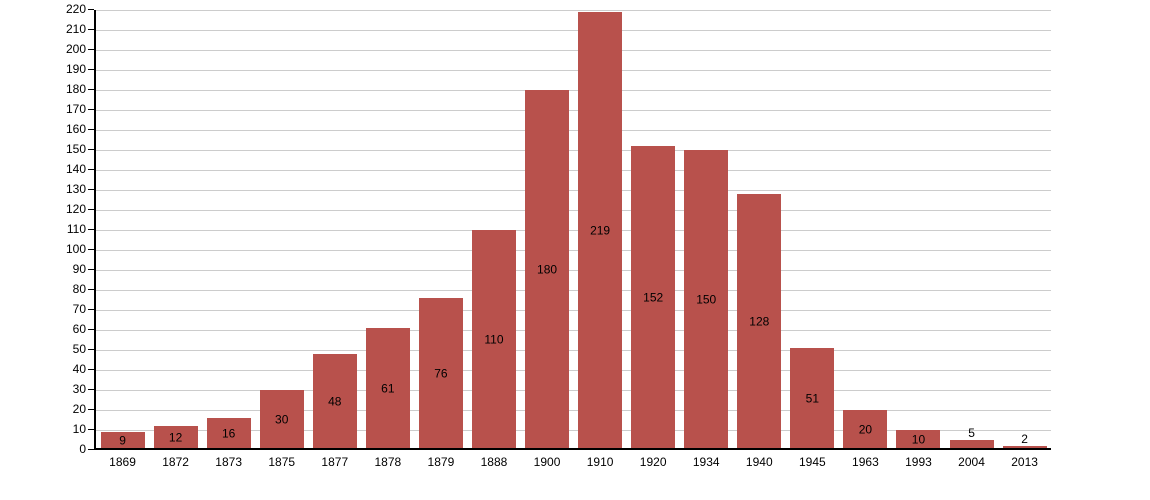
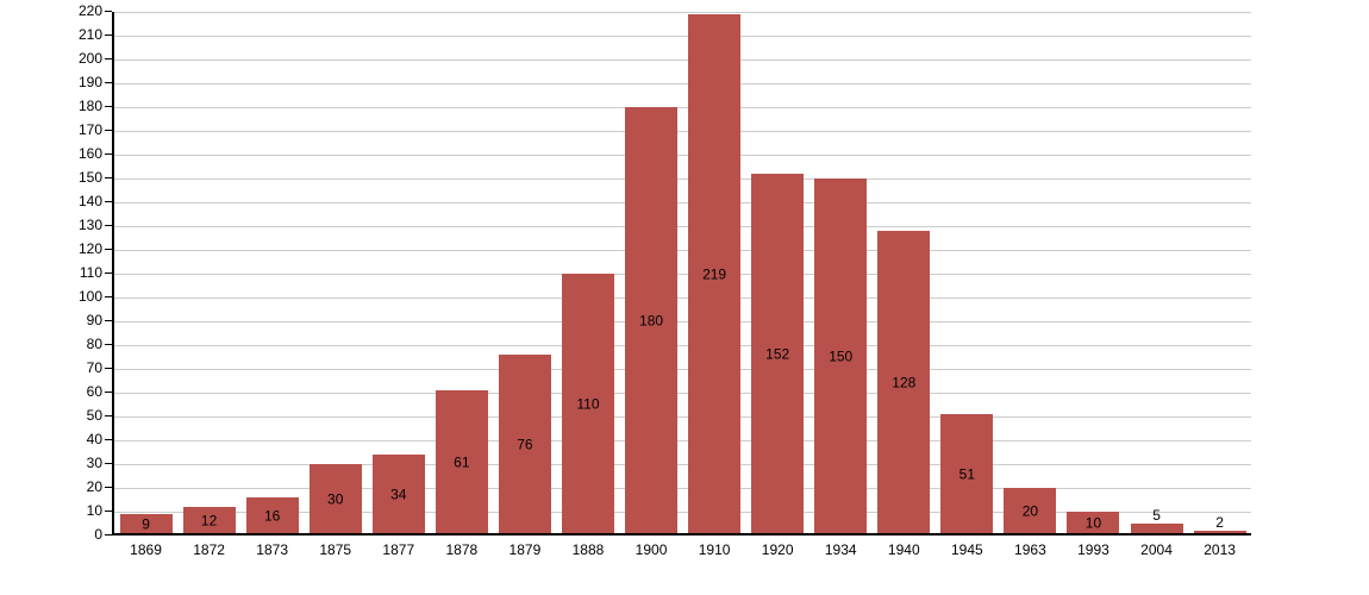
1877: 48 -> 34
